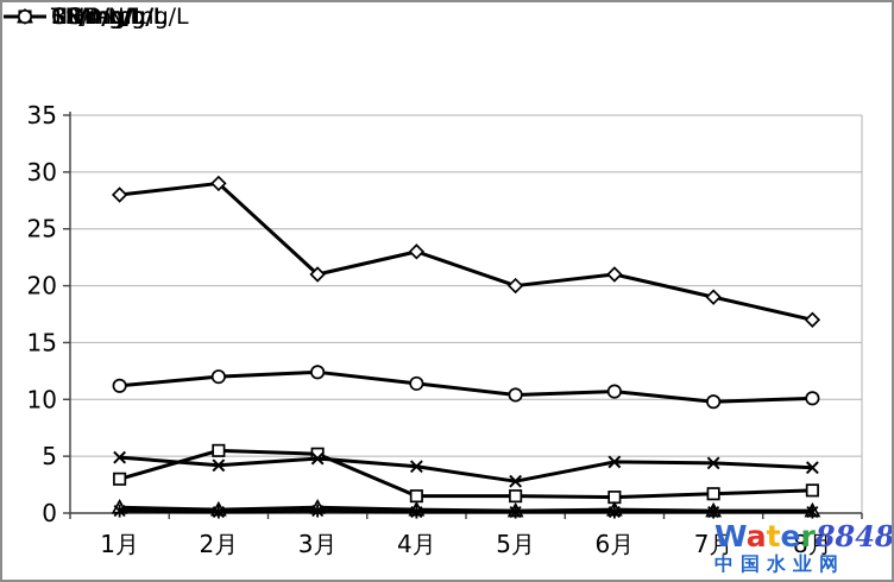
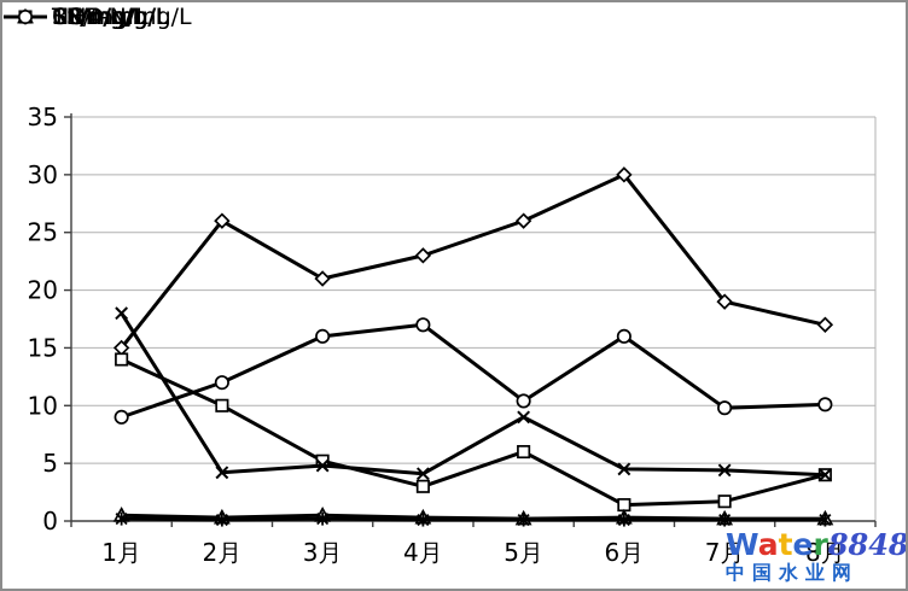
COD/mg/L/1月: 28 -> 15
BOD/mg/L/1月: 3 -> 14
SS/mg/L/1月: 5 -> 18
TN/mg/L/1月: 11 -> 9
COD/mg/L/2月: 29 -> 26
BOD/mg/L/2月: 6 -> 10
TN/mg/L/3月: 12 -> 16
BOD/mg/L/4月: 2 -> 3
TN/mg/L/4月: 11 -> 17
COD/mg/L/5月: 20 -> 26
BOD/mg/L/5月: 2 -> 6
SS/mg/L/5月: 3 -> 9
COD/mg/L/6月: 21 -> 30
TN/mg/L/6月: 11 -> 16
BOD/mg/L/8月: 2 -> 4
